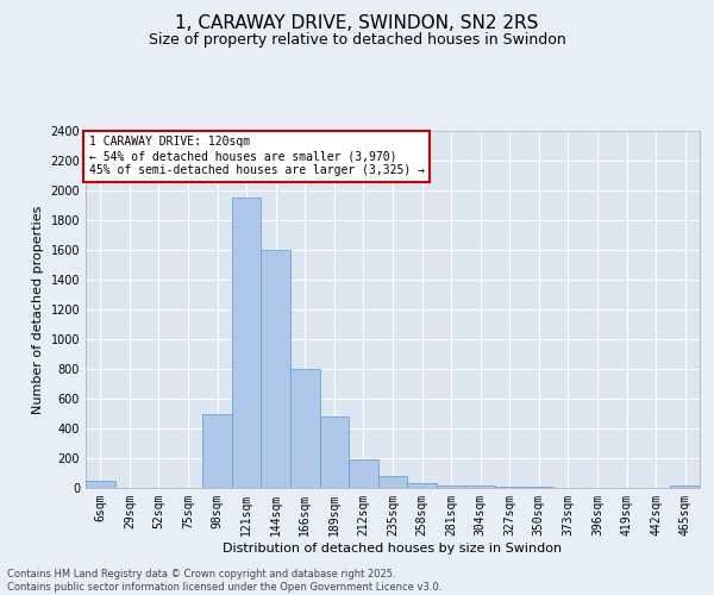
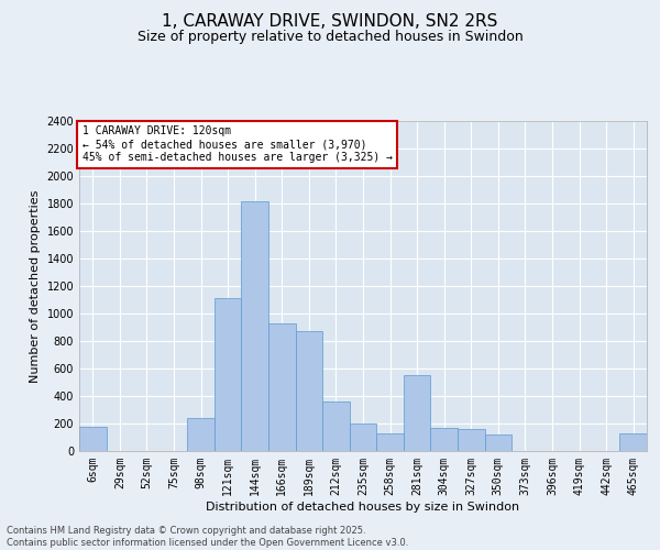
6sqm: 50 -> 180
98sqm: 500 -> 240
121sqm: 1950 -> 1110
144sqm: 1600 -> 1820
166sqm: 800 -> 930
189sqm: 480 -> 870
212sqm: 200 -> 360
235sqm: 80 -> 200
258sqm: 40 -> 130
281sqm: 20 -> 550
304sqm: 20 -> 170
327sqm: 0 -> 160
350sqm: 0 -> 120
465sqm: 20 -> 130
